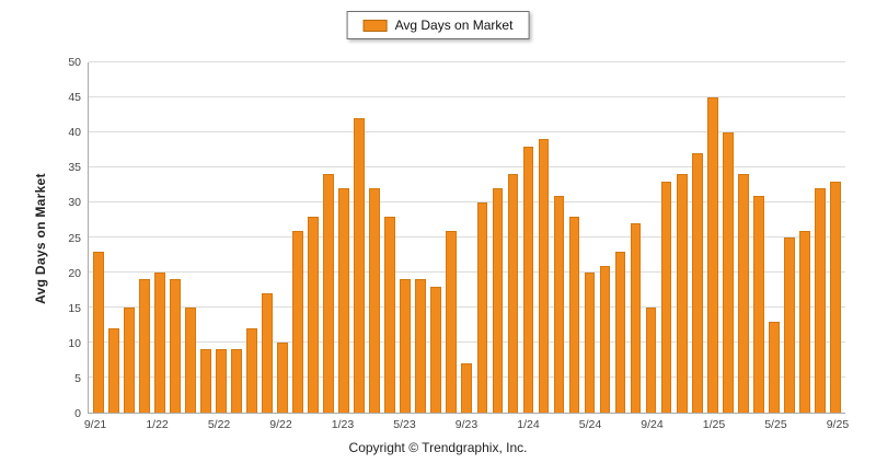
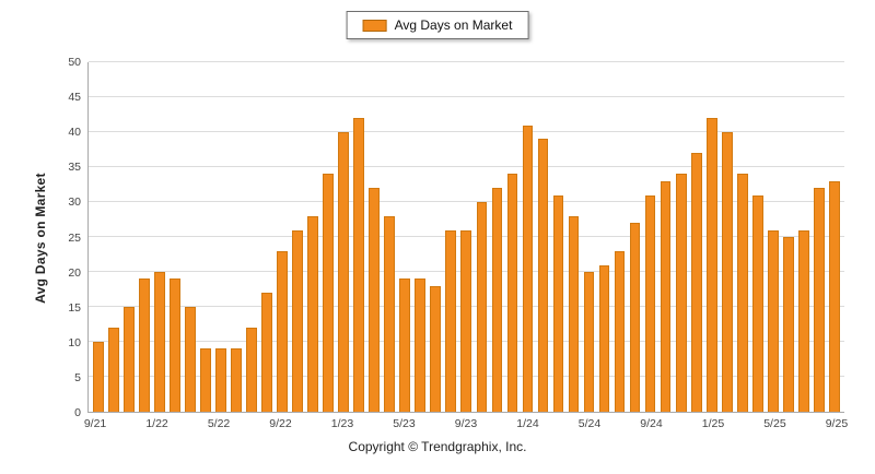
9/21: 23 -> 10
9/22: 10 -> 23
1/23: 32 -> 40
9/23: 7 -> 26
1/24: 38 -> 41
9/24: 15 -> 31
1/25: 45 -> 42
5/25: 13 -> 26
